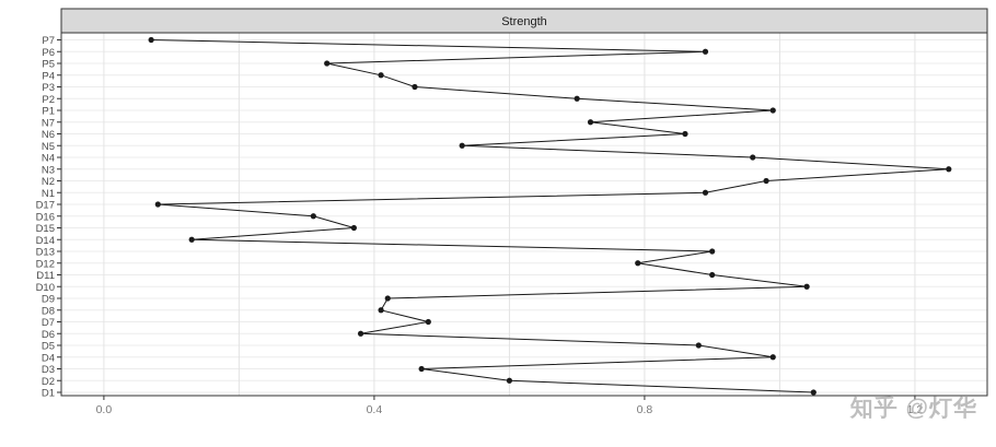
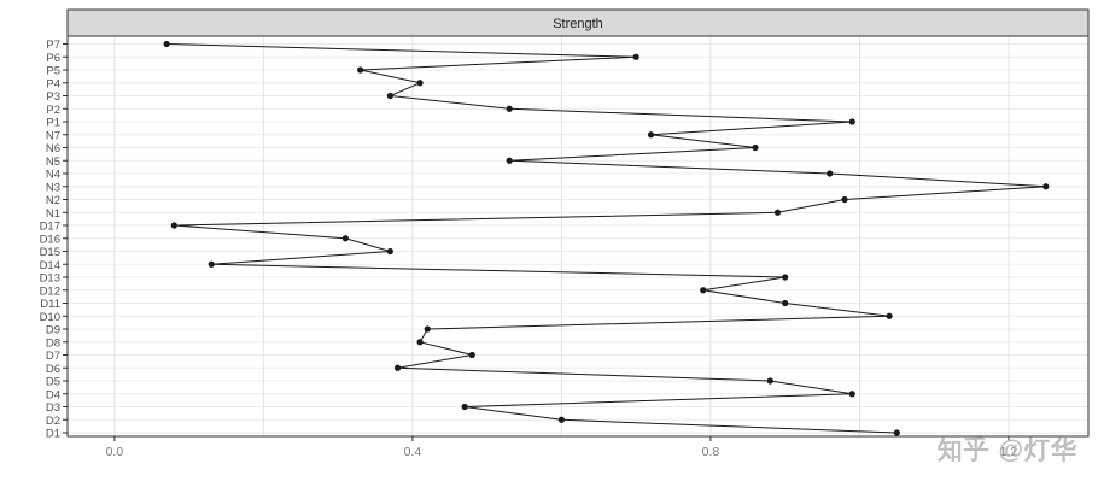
P6: 0.89 -> 0.70
P3: 0.46 -> 0.37
P2: 0.70 -> 0.53
